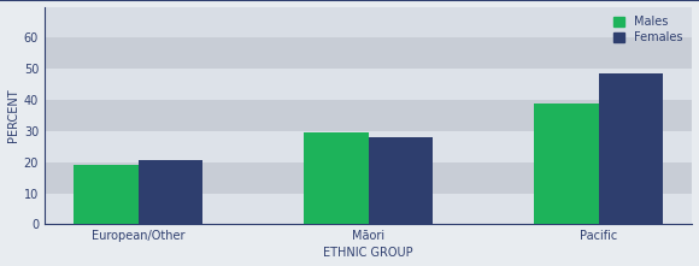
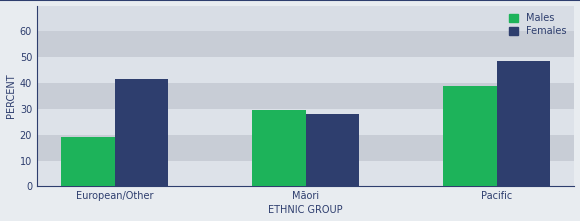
Females/European/Other: 20.5 -> 41.5
